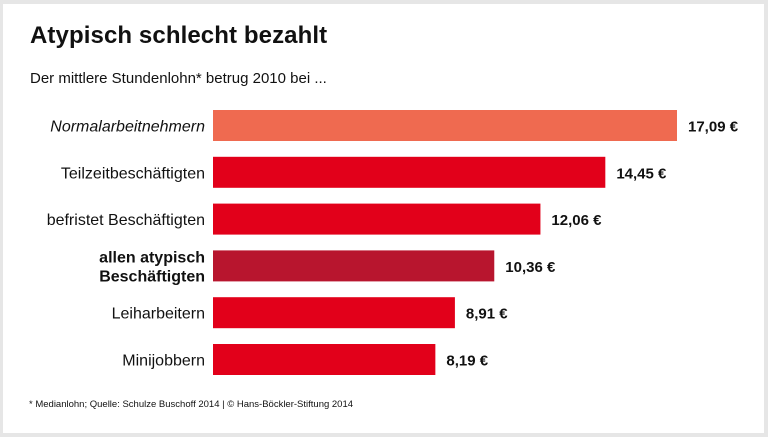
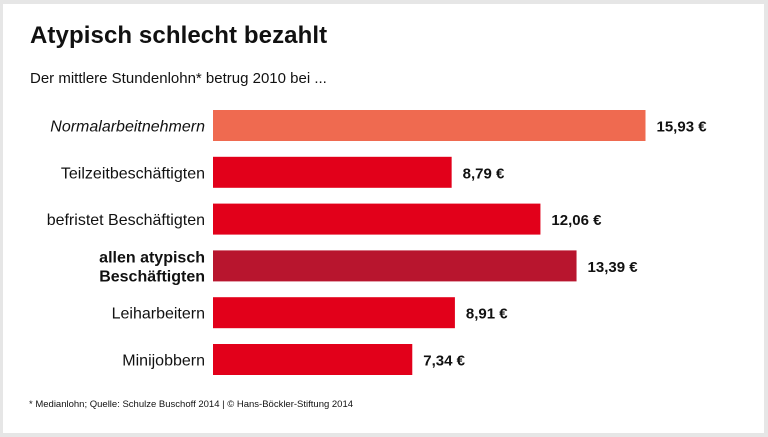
Normalarbeitnehmern: 17,09 -> 15,93
Teilzeitbeschäftigten: 14,45 -> 8,79
allen atypisch Beschäftigten: 10,36 -> 13,39
Minijobbern: 8,19 -> 7,34
